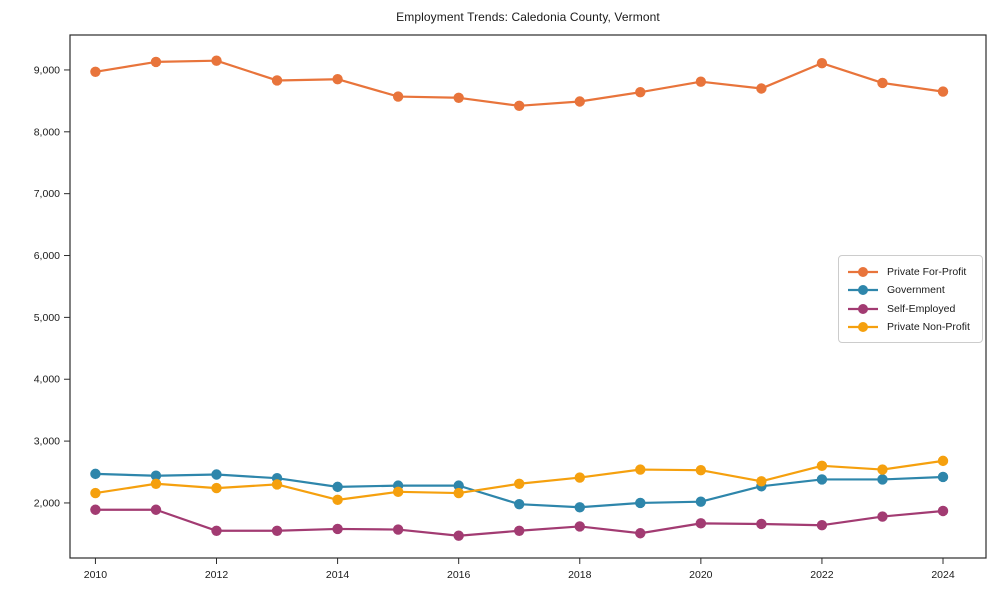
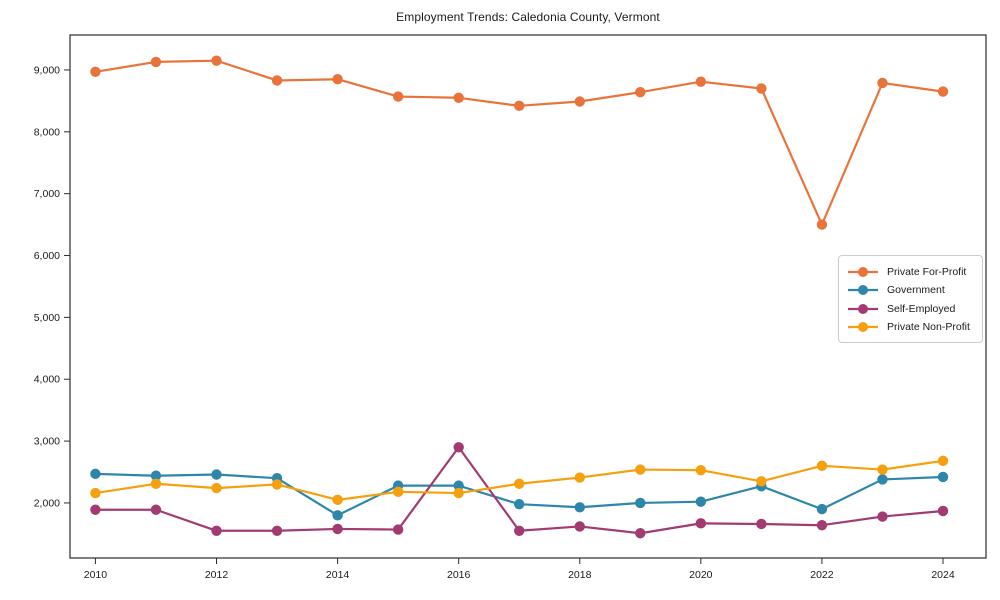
Government/2014: 2300 -> 1800
Self-Employed/2016: 1500 -> 2900
Private For-Profit/2022: 9100 -> 6500
Government/2022: 2400 -> 1900
